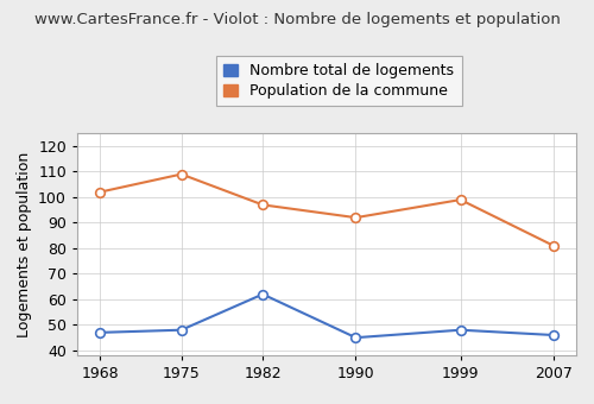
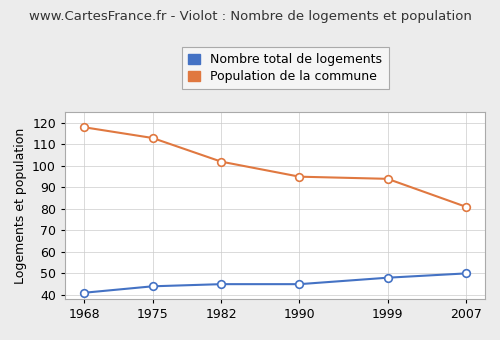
Nombre total de logements/1968: 47 -> 41
Population de la commune/1968: 102 -> 118
Nombre total de logements/1975: 48 -> 44
Population de la commune/1975: 109 -> 113
Nombre total de logements/1982: 62 -> 45
Population de la commune/1982: 97 -> 102
Population de la commune/1990: 92 -> 95
Population de la commune/1999: 99 -> 94
Nombre total de logements/2007: 46 -> 50
